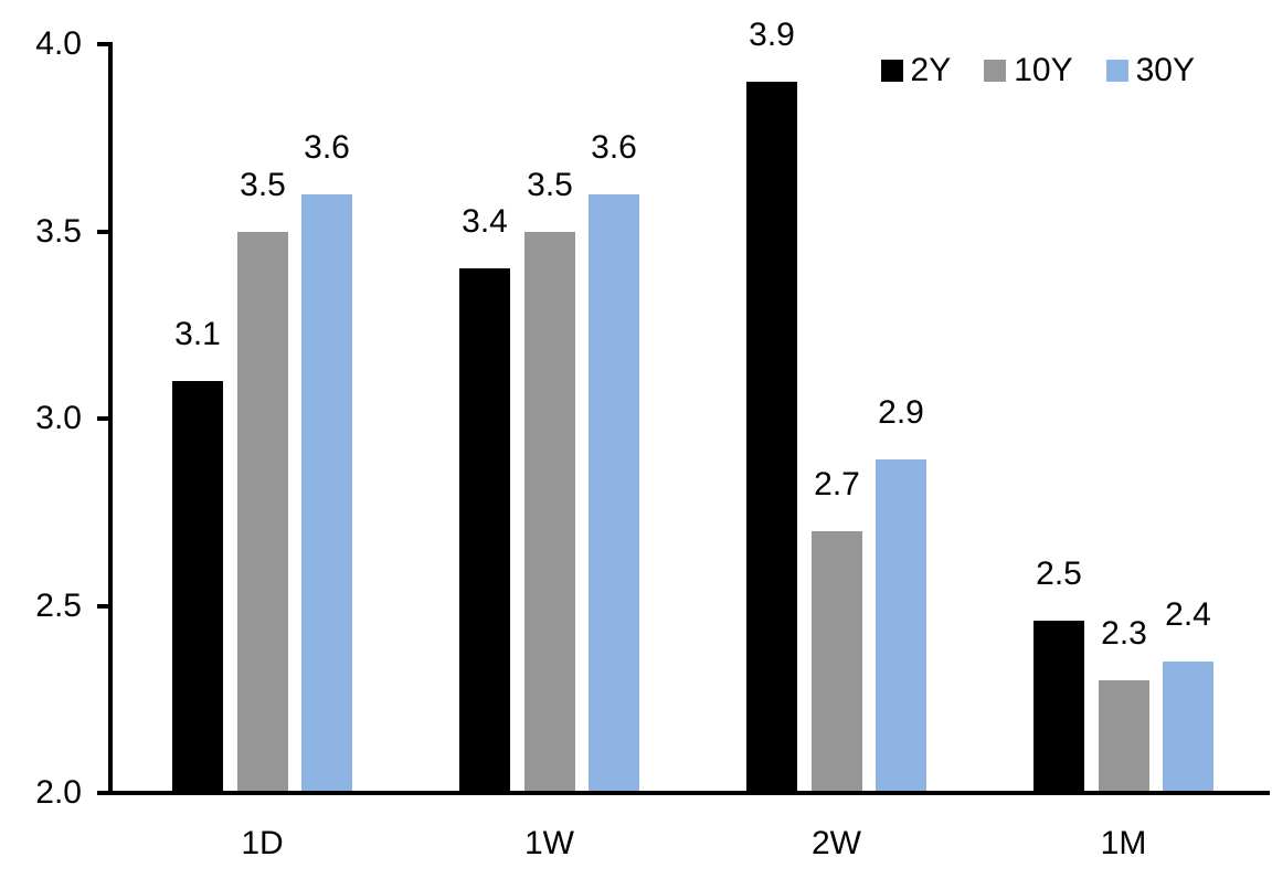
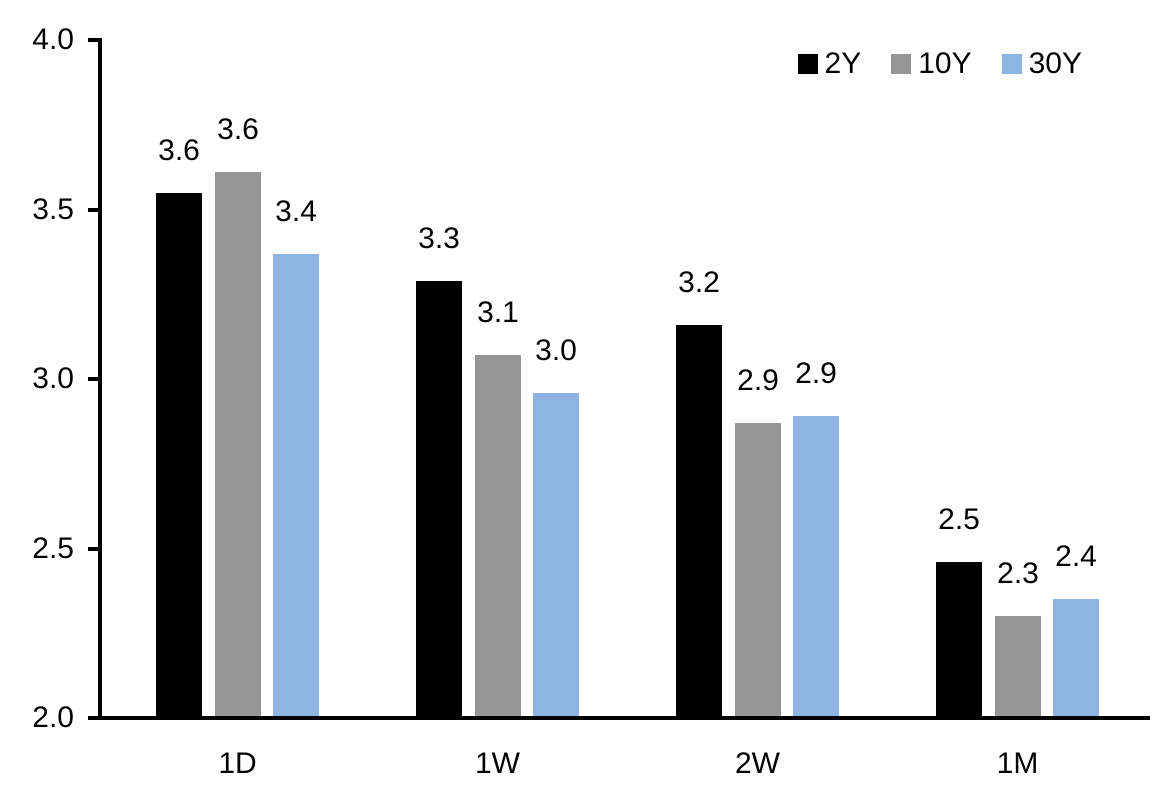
2Y/1D: 3.1 -> 3.6
10Y/1D: 3.5 -> 3.6
30Y/1D: 3.6 -> 3.4
2Y/1W: 3.4 -> 3.3
10Y/1W: 3.5 -> 3.1
30Y/1W: 3.6 -> 3.0
2Y/2W: 3.9 -> 3.2
10Y/2W: 2.7 -> 2.9
